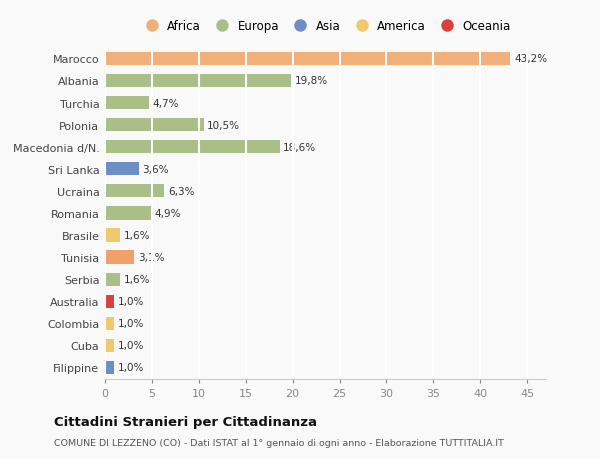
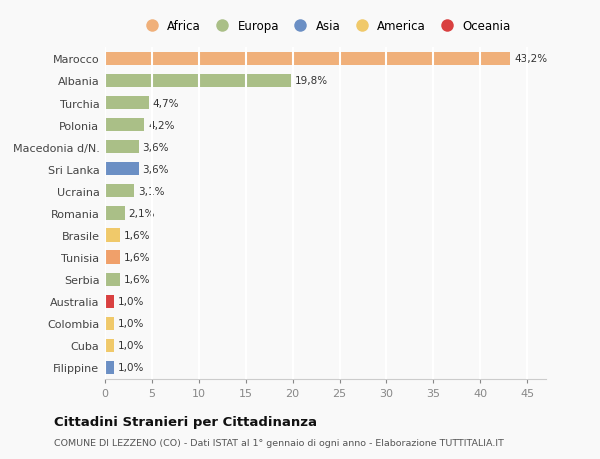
Polonia: 10,5% -> 4,2%
Macedonia d/N.: 18,6% -> 3,6%
Ucraina: 6,3% -> 3,1%
Romania: 4,9% -> 2,1%
Tunisia: 3,1% -> 1,6%
